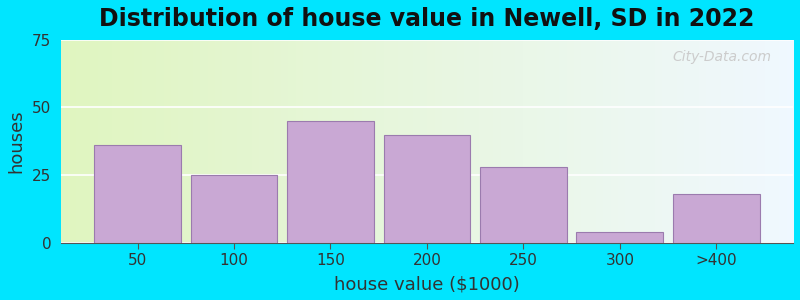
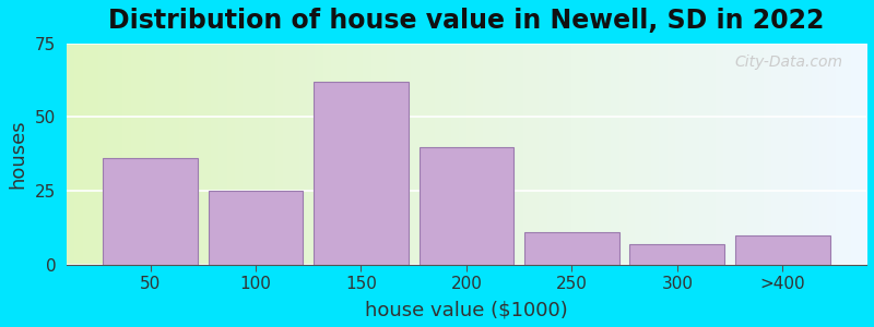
150: 45 -> 62
250: 28 -> 11
300: 4 -> 7
>400: 18 -> 10
